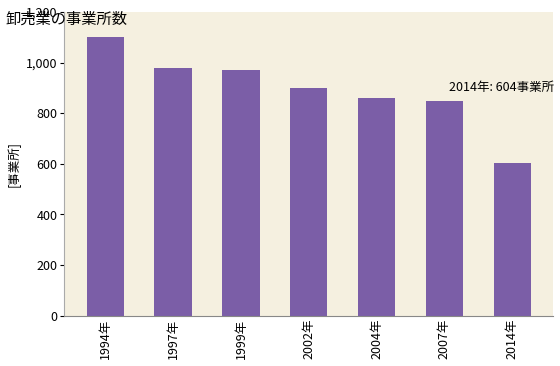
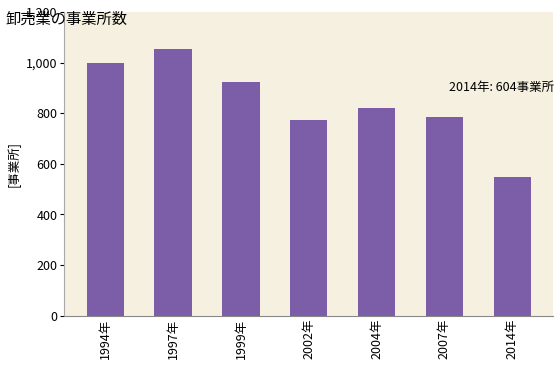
1994年: 1,100 -> 1,000
1997年: 980 -> 1,055
1999年: 970 -> 925
2002年: 900 -> 775
2004年: 860 -> 820
2007年: 848 -> 785
2014年: 604 -> 550
